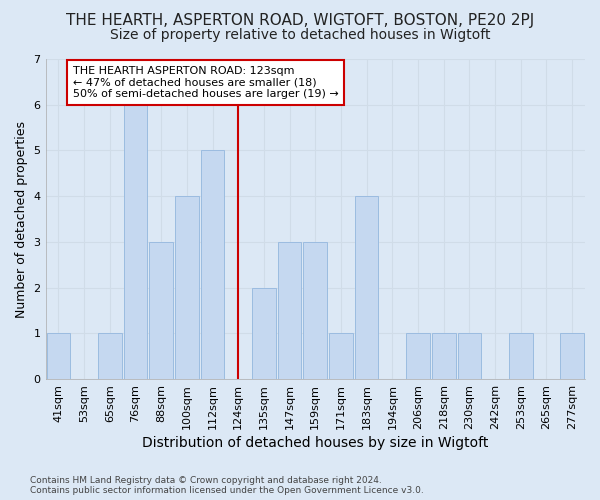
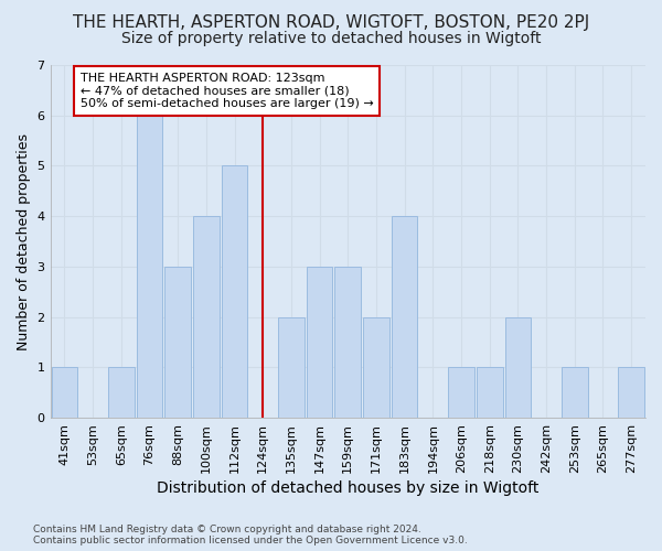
171sqm: 1 -> 2
230sqm: 1 -> 2
